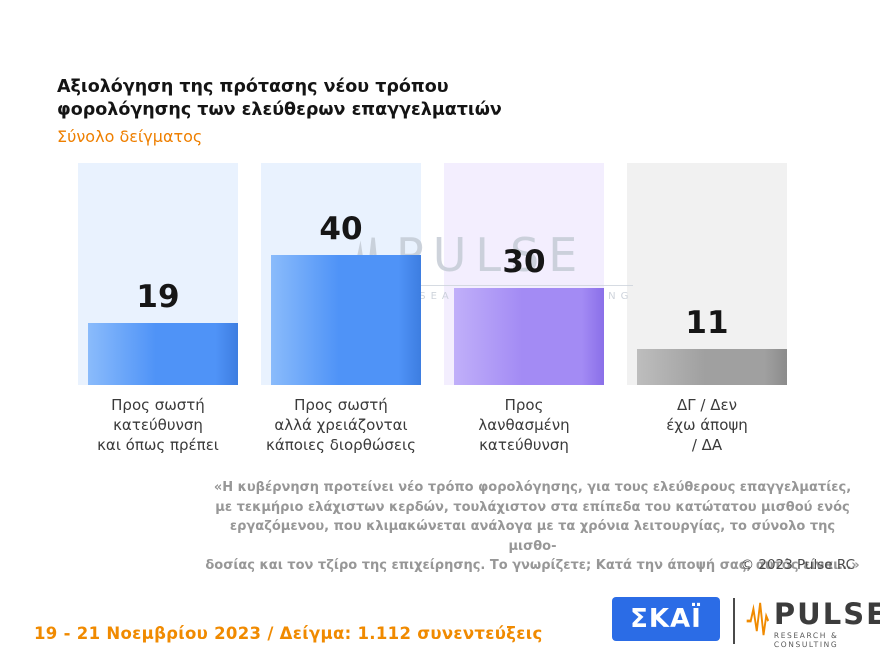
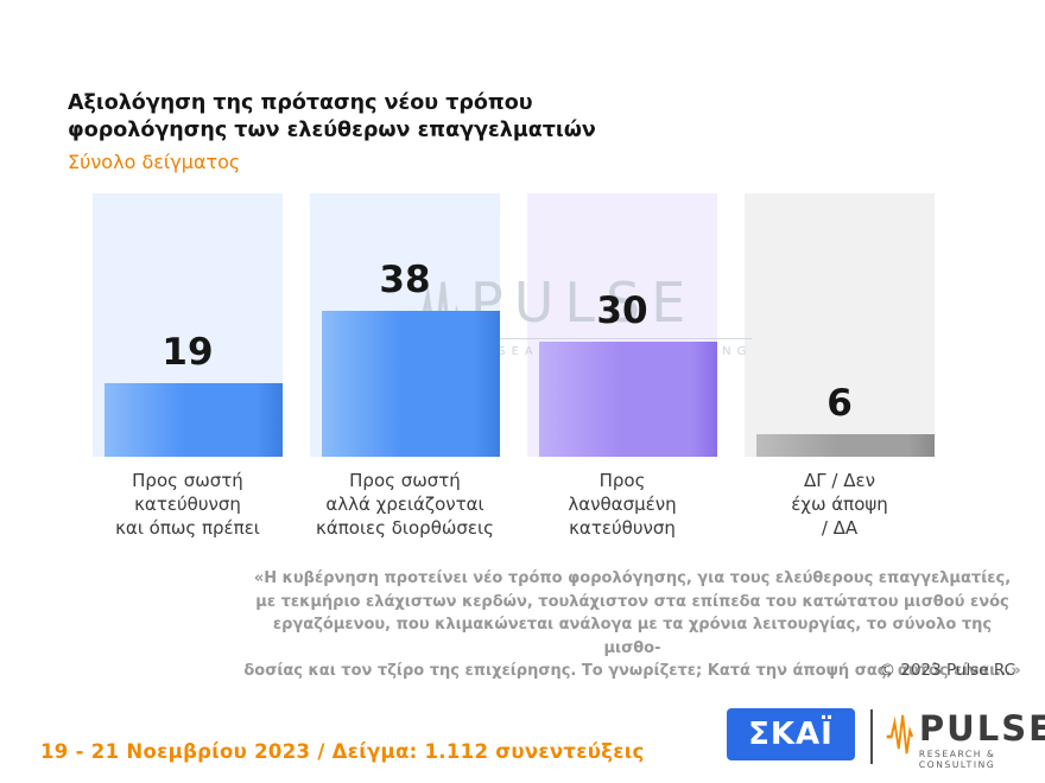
Προς σωστή αλλά χρειάζονται κάποιες διορθώσεις: 40 -> 38
ΔΓ / Δεν έχω άποψη / ΔΑ: 11 -> 6
